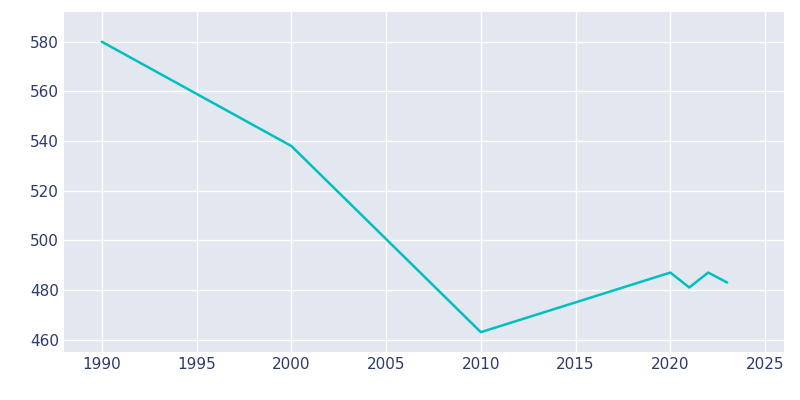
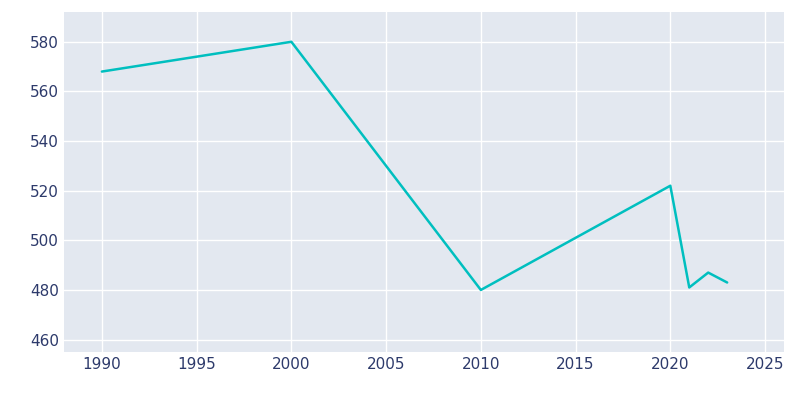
1990: 580 -> 568
2000: 538 -> 580
2010: 463 -> 480
2020: 487 -> 522
